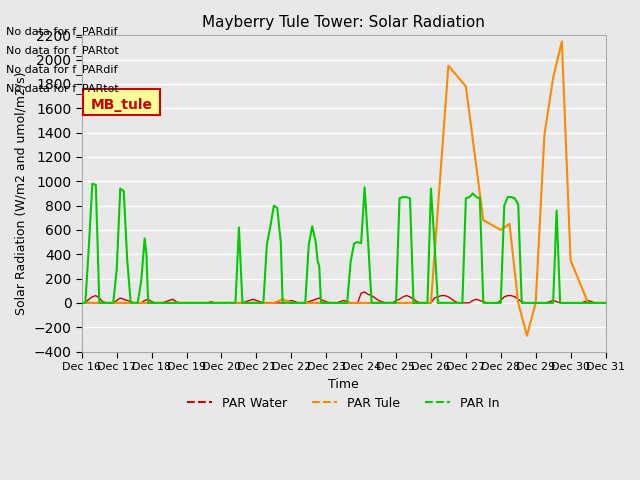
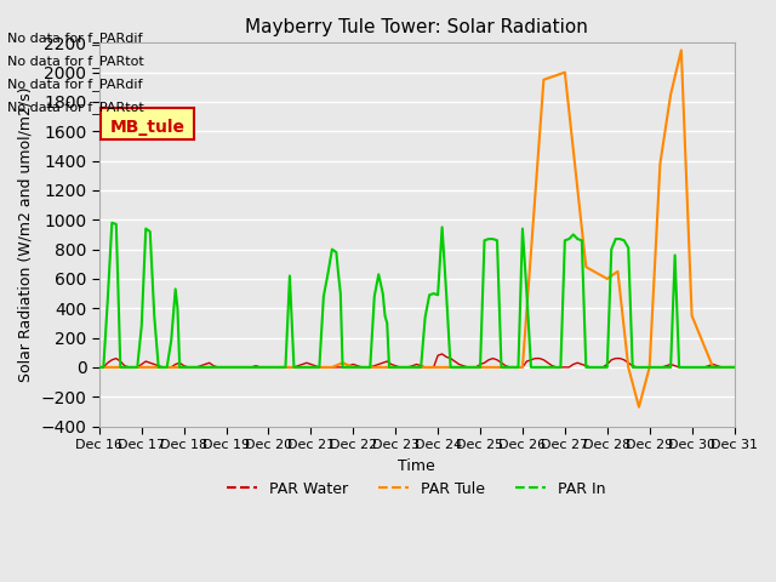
PAR Tule/Dec 27: 1780 -> 2000
